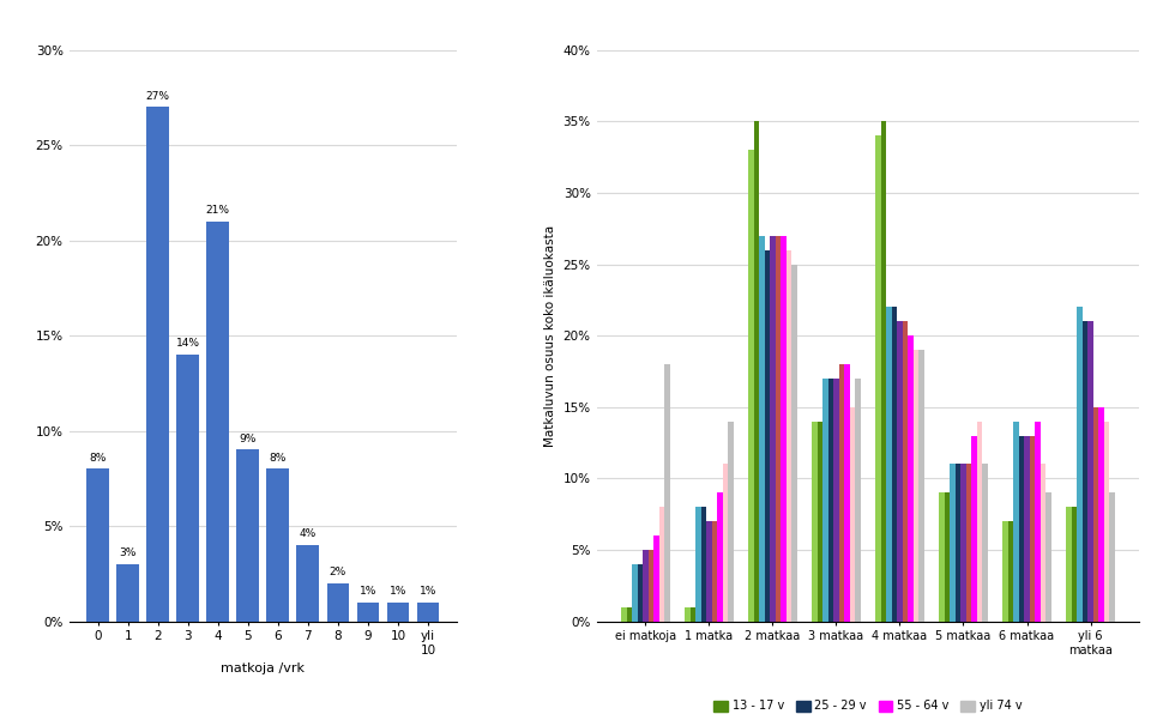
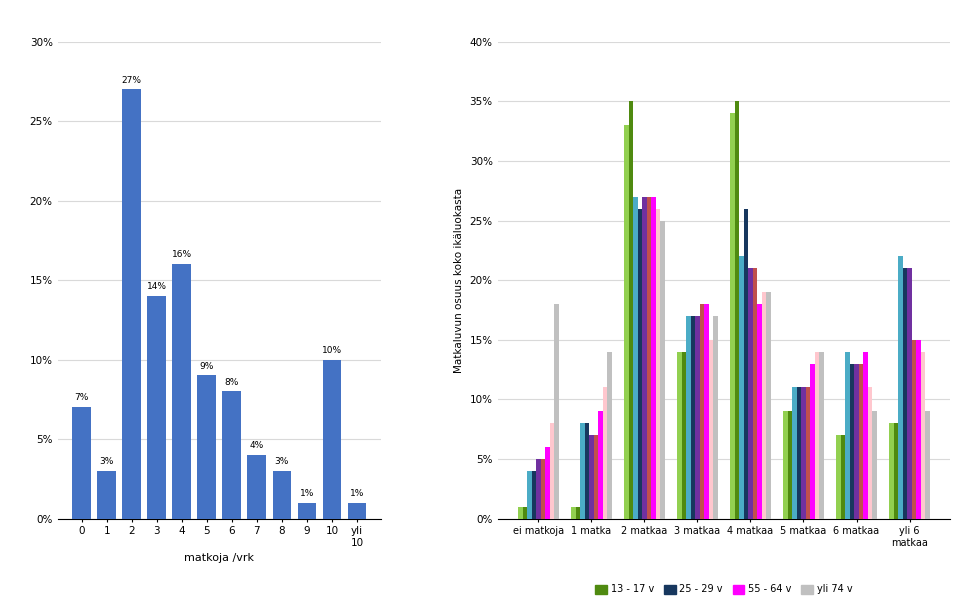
0: 8% -> 7%
4: 21% -> 16%
8: 2% -> 3%
10: 1% -> 10%
25 - 29 v/4 matkaa: 22% -> 26%
55 - 64 v/4 matkaa: 20% -> 18%
yli 74 v/5 matkaa: 11% -> 14%
